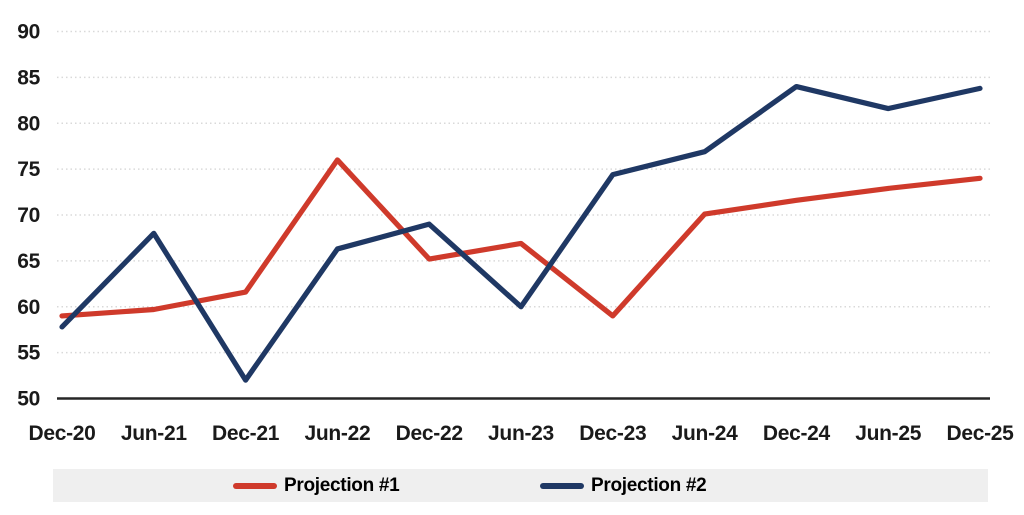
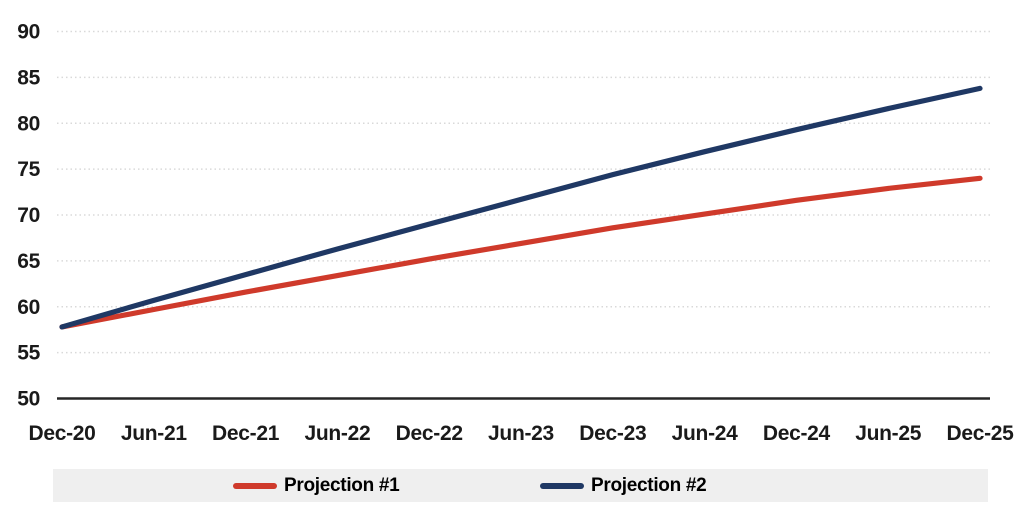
Projection #1/Dec-20: 59 -> 58
Projection #2/Jun-21: 68 -> 61
Projection #2/Dec-21: 52 -> 64
Projection #1/Jun-22: 76 -> 63
Projection #2/Jun-23: 60 -> 72
Projection #1/Dec-23: 59 -> 69
Projection #2/Dec-24: 84 -> 79
